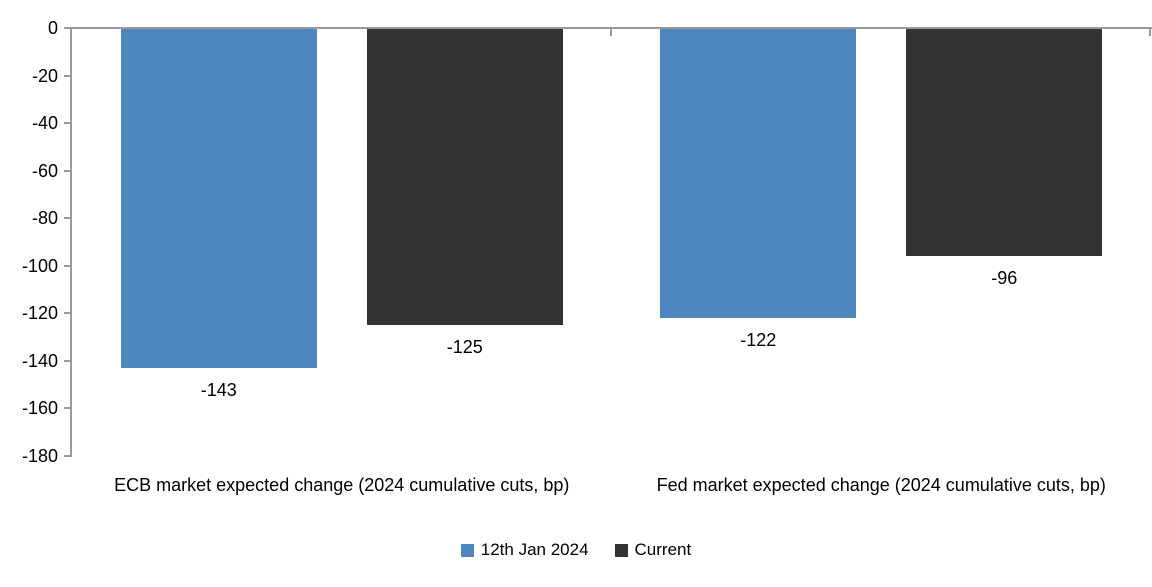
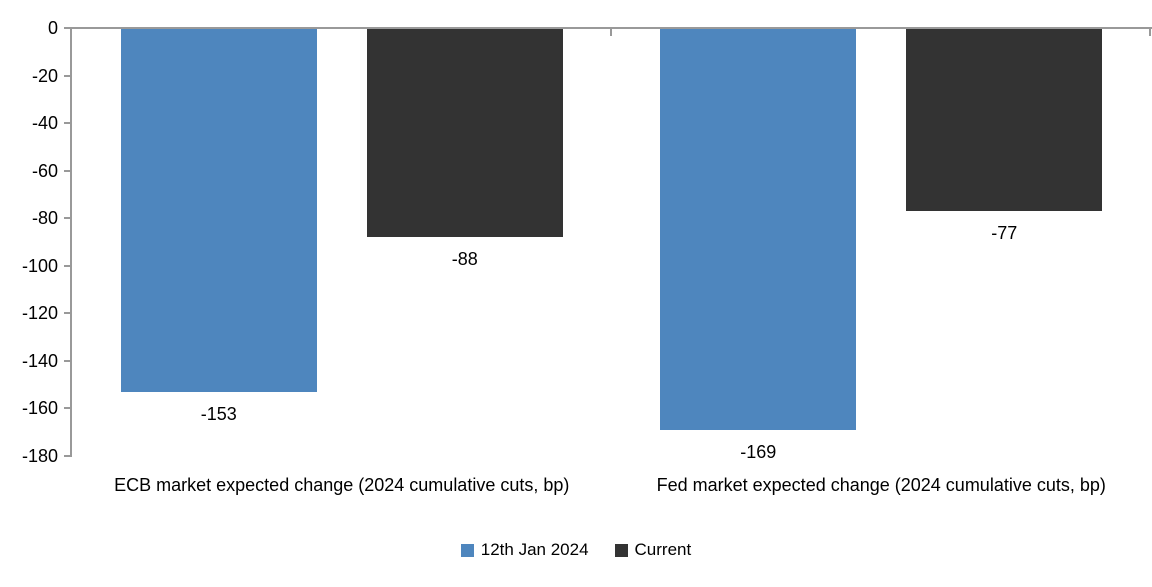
12th Jan 2024/ECB market expected change (2024 cumulative cuts, bp): -143 -> -153
Current/ECB market expected change (2024 cumulative cuts, bp): -125 -> -88
12th Jan 2024/Fed market expected change (2024 cumulative cuts, bp): -122 -> -169
Current/Fed market expected change (2024 cumulative cuts, bp): -96 -> -77
